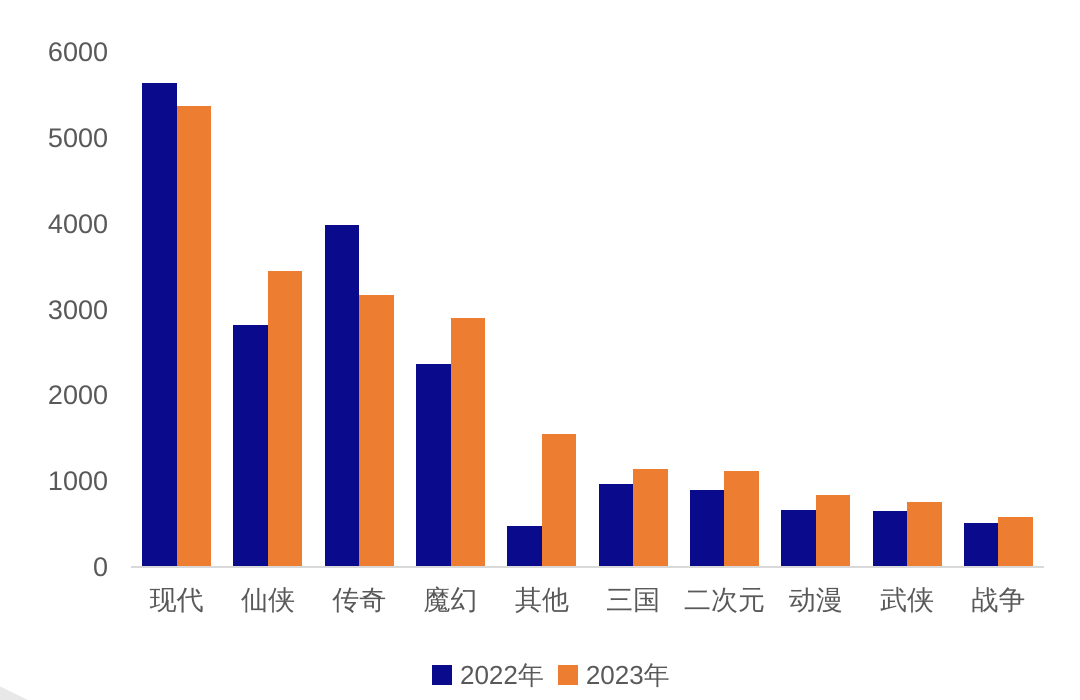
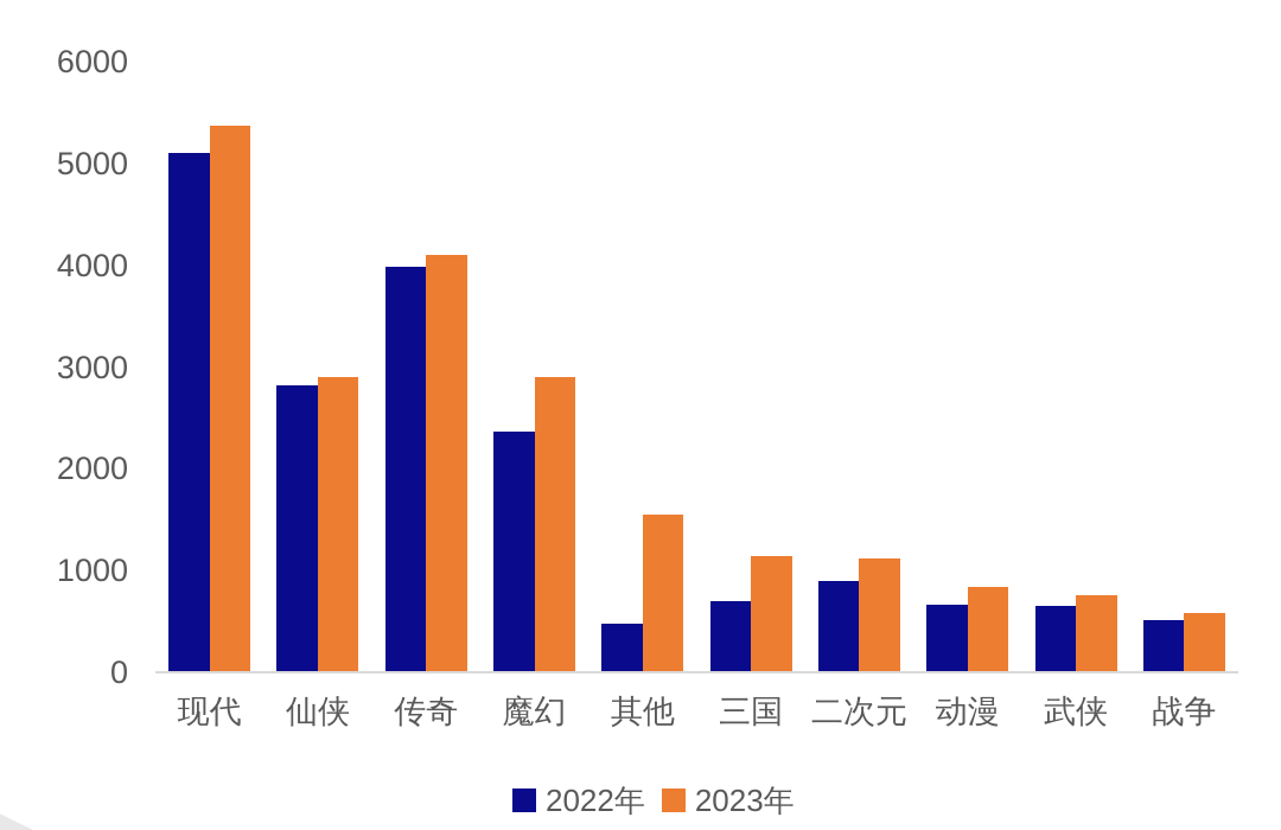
2022年/现代: 5600 -> 5100
2023年/仙侠: 3400 -> 2900
2023年/传奇: 3200 -> 4100
2022年/三国: 1000 -> 700
